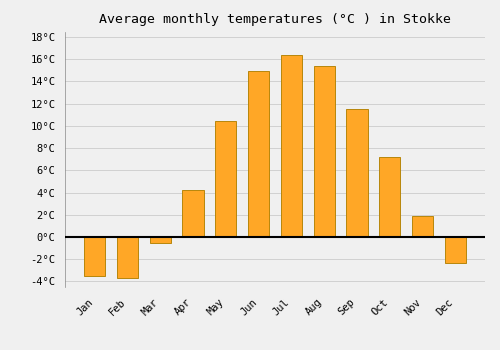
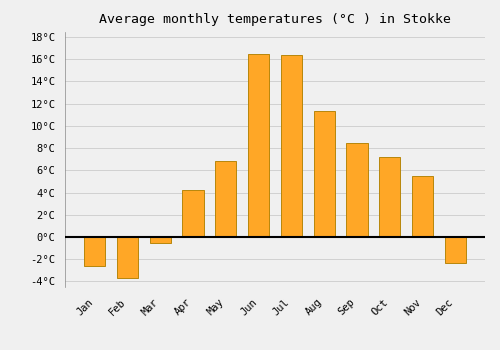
Jan: -3.5°C -> -2.6°C
May: 10.4°C -> 6.8°C
Jun: 14.9°C -> 16.5°C
Aug: 15.4°C -> 11.3°C
Sep: 11.5°C -> 8.5°C
Nov: 1.9°C -> 5.5°C
